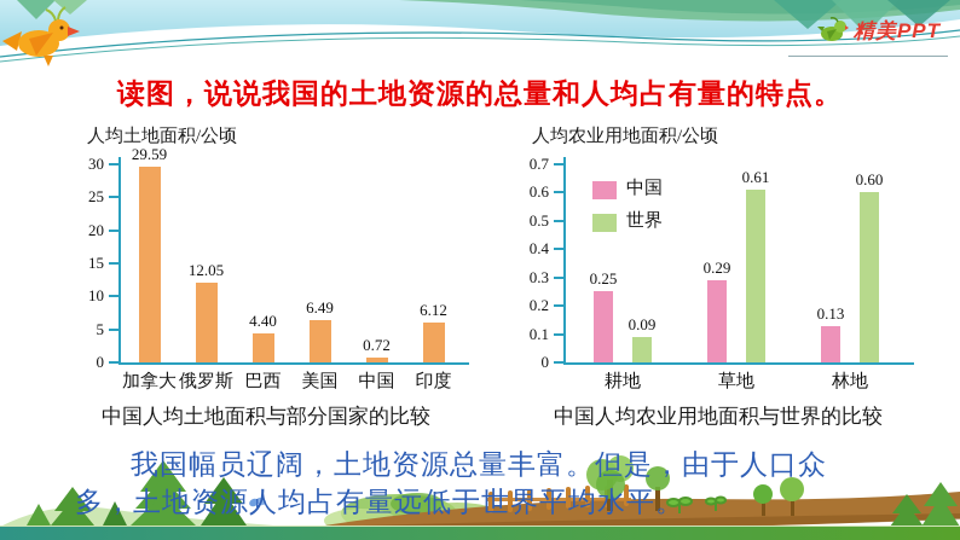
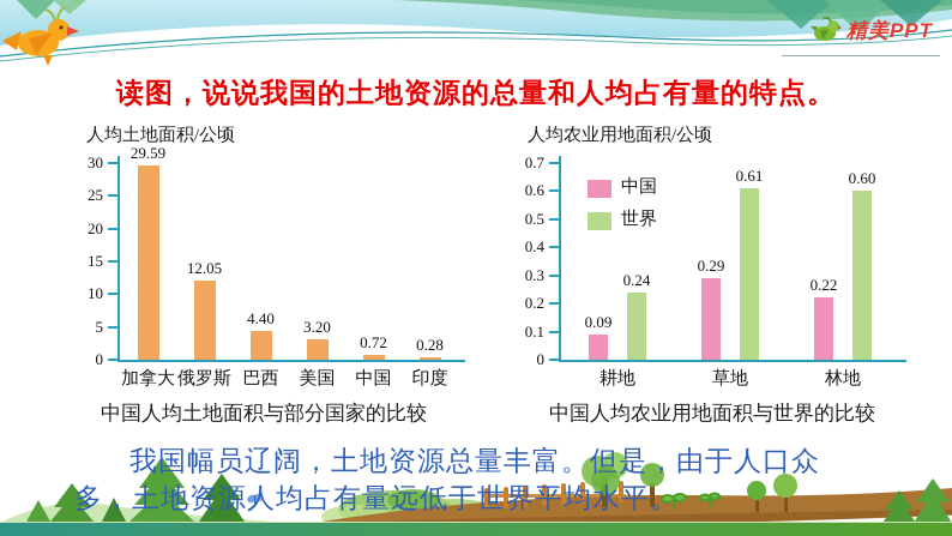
人均土地面积/公顷/美国: 6.49 -> 3.20
人均土地面积/公顷/印度: 6.12 -> 0.28
人均农业用地面积/公顷/中国/耕地: 0.25 -> 0.09
人均农业用地面积/公顷/世界/耕地: 0.09 -> 0.24
人均农业用地面积/公顷/中国/林地: 0.13 -> 0.22
